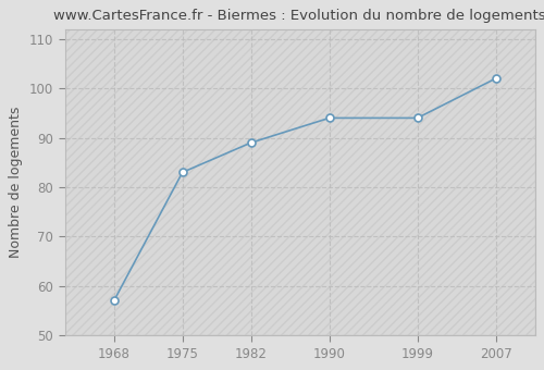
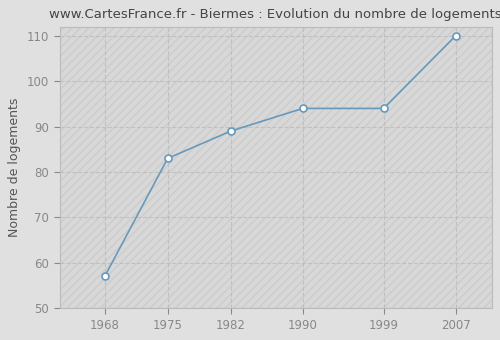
2007: 102 -> 110
